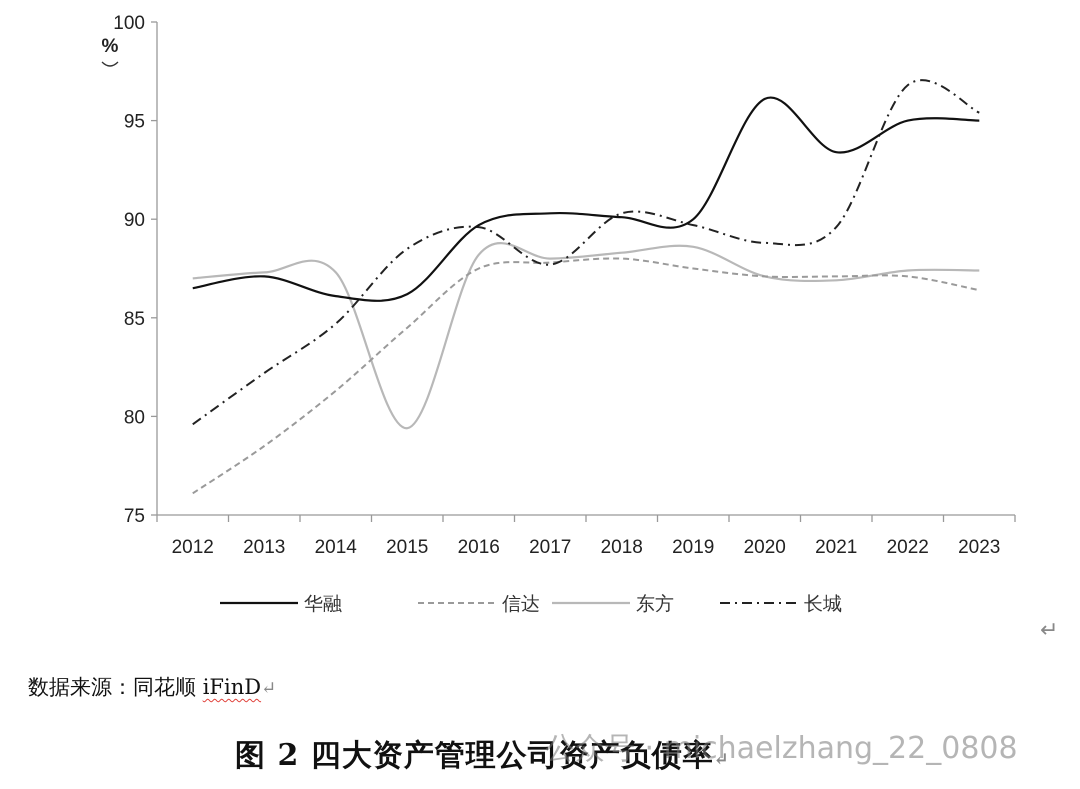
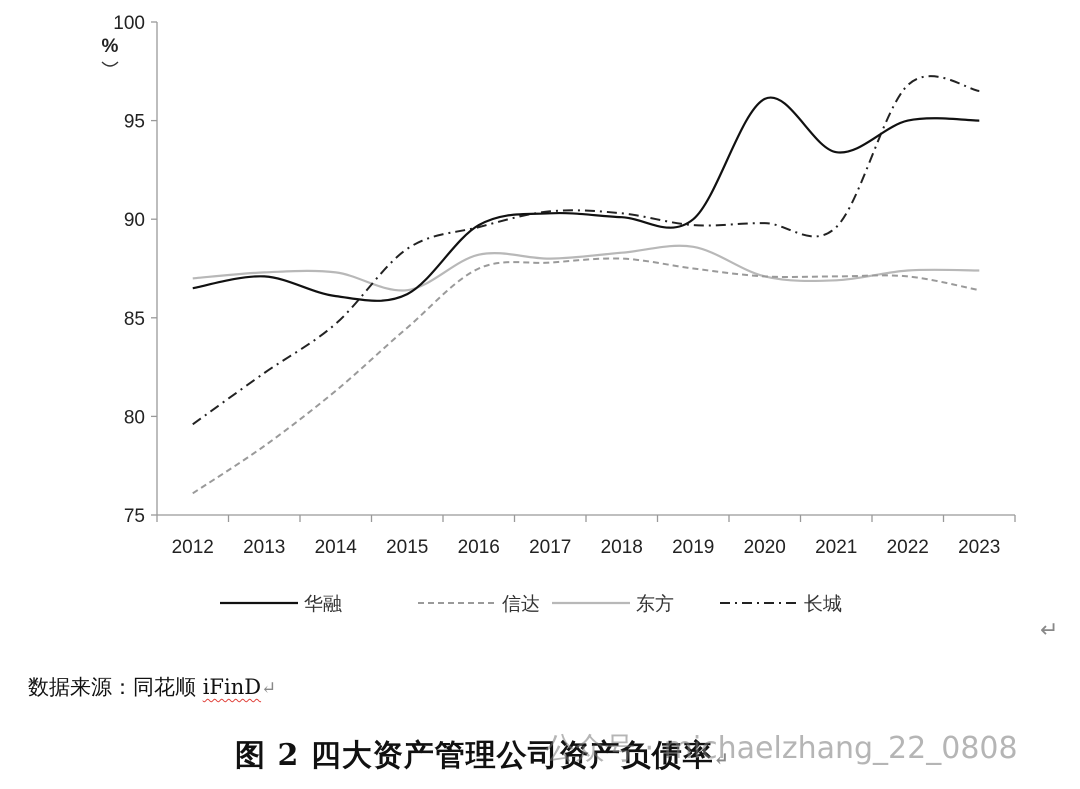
东方/2015: 79.4 -> 86.4
长城/2017: 87.7 -> 90.4
长城/2020: 88.8 -> 89.8
长城/2023: 95.4 -> 96.5
